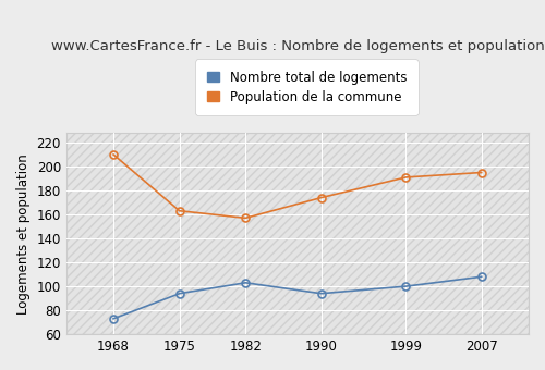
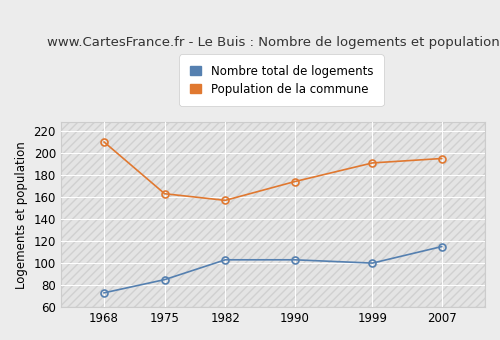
Nombre total de logements/1975: 94 -> 85
Nombre total de logements/1990: 94 -> 103
Nombre total de logements/2007: 108 -> 115
